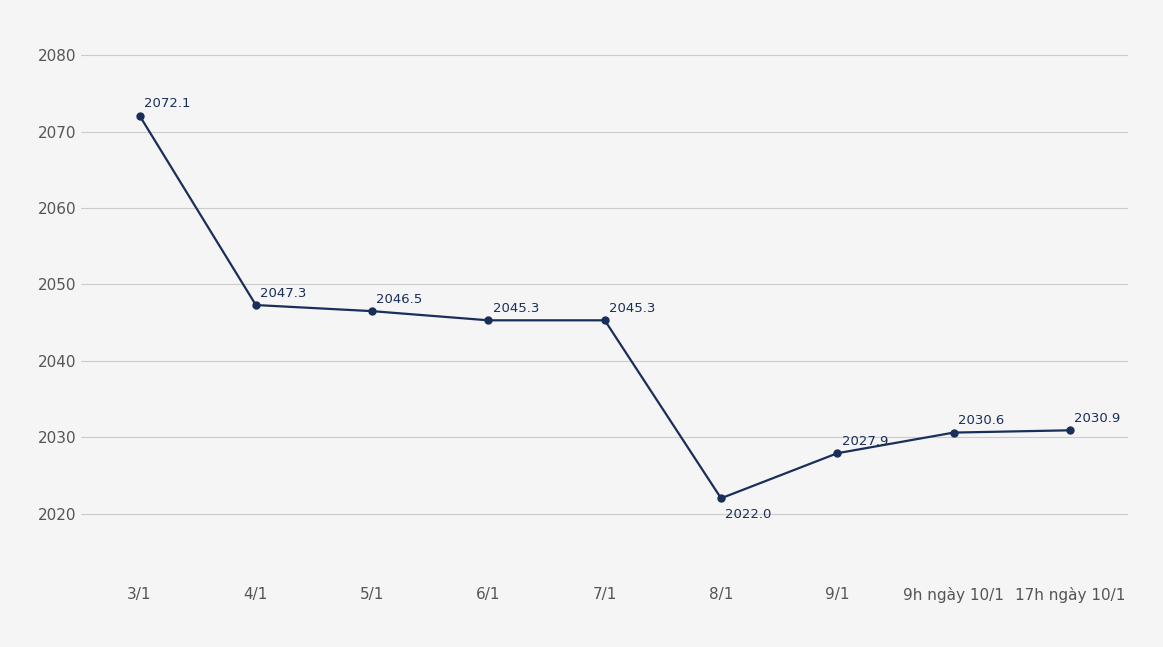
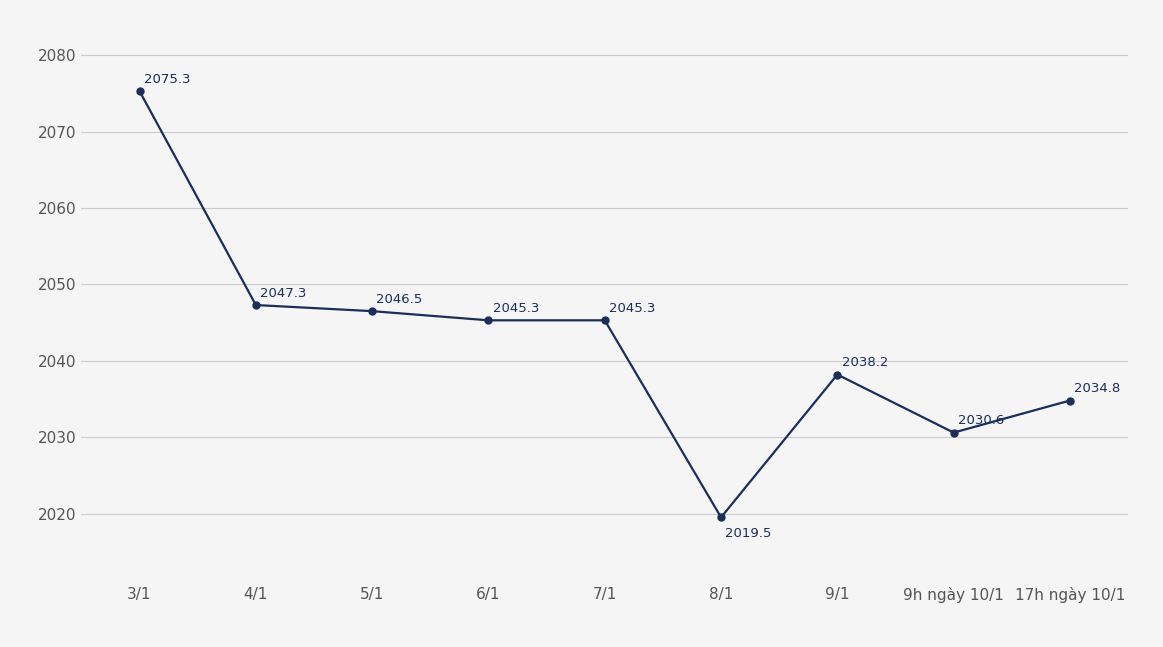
3/1: 2072.1 -> 2075.3
8/1: 2022.0 -> 2019.5
9/1: 2027.9 -> 2038.2
17h ngày 10/1: 2030.9 -> 2034.8
